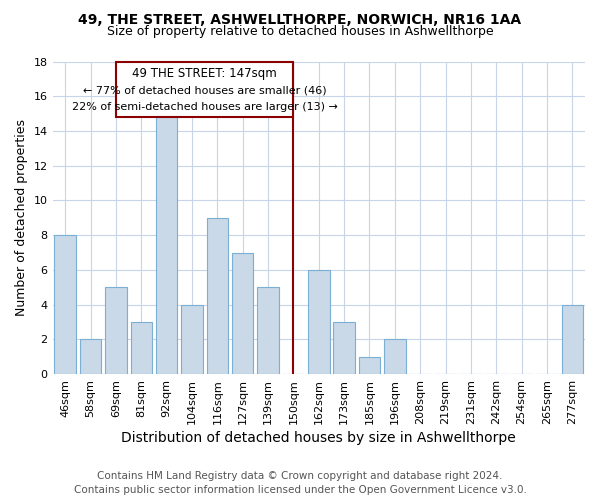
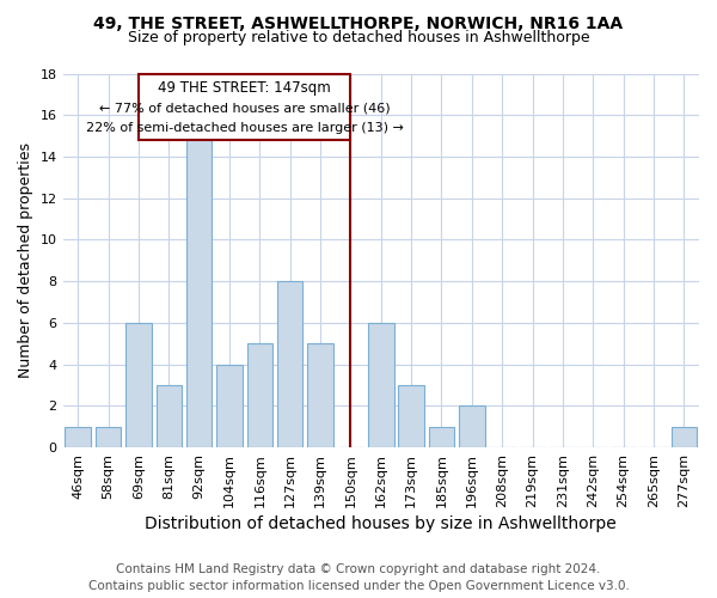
46sqm: 8 -> 1
58sqm: 2 -> 1
69sqm: 5 -> 6
116sqm: 9 -> 5
127sqm: 7 -> 8
277sqm: 4 -> 1
